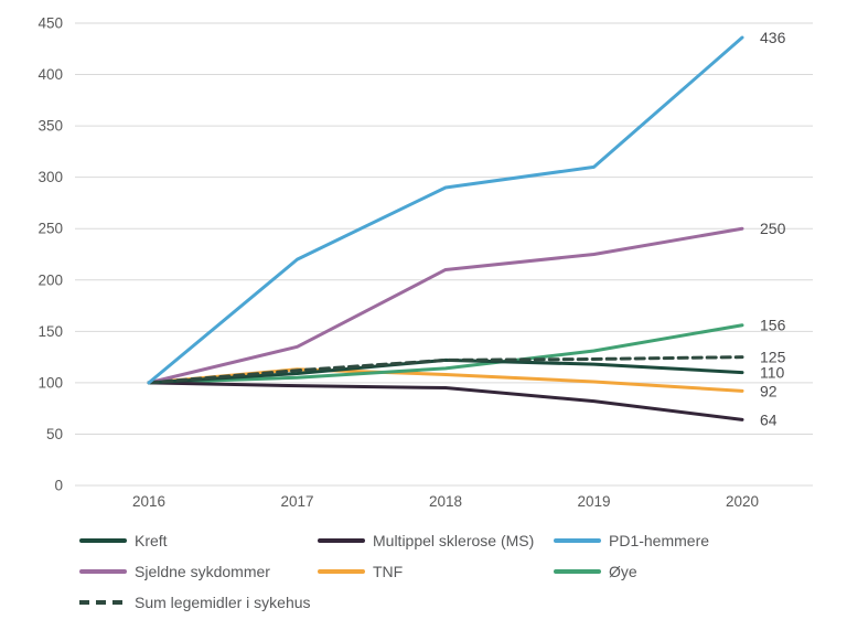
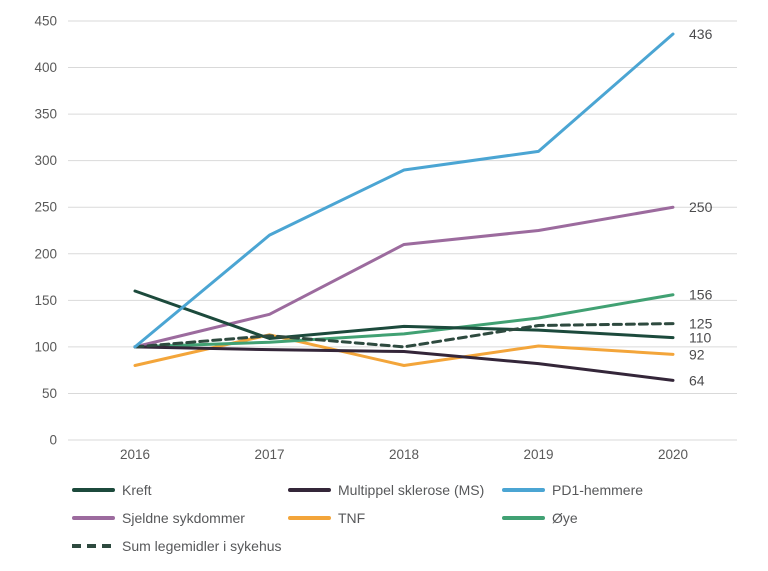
Kreft/2016: 100 -> 160
TNF/2016: 100 -> 80
TNF/2018: 110 -> 80
Sum legemidler i sykehus/2018: 120 -> 100
